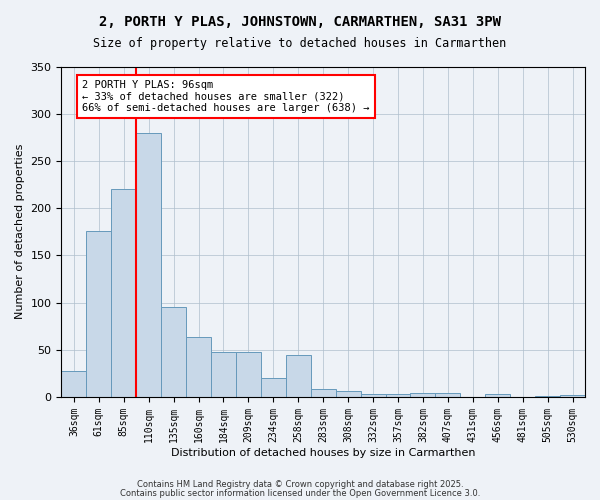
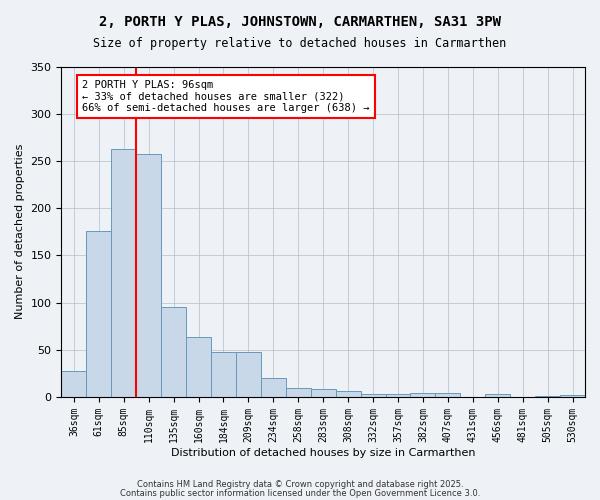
85sqm: 220 -> 263
110sqm: 280 -> 257
258sqm: 44 -> 10
